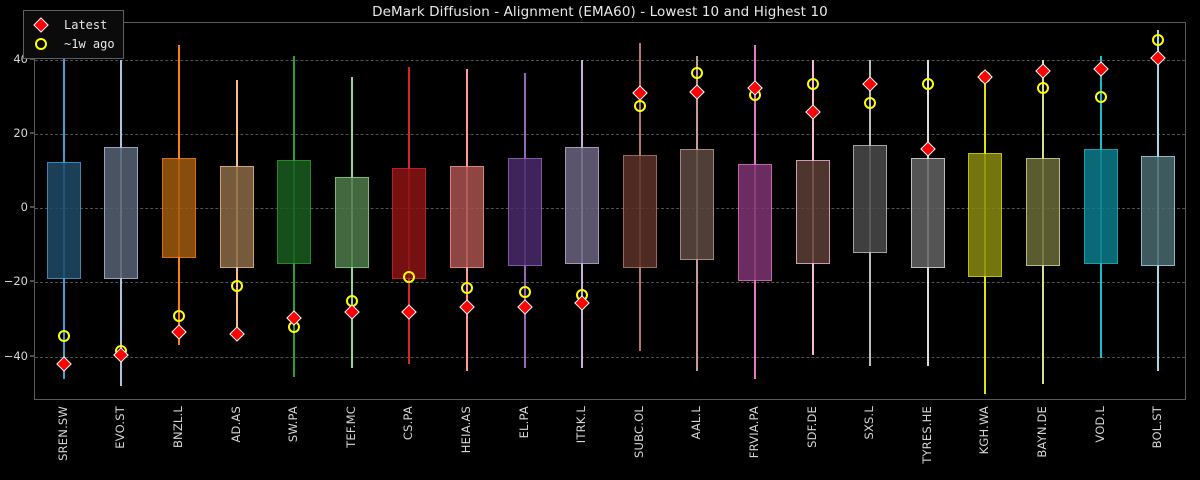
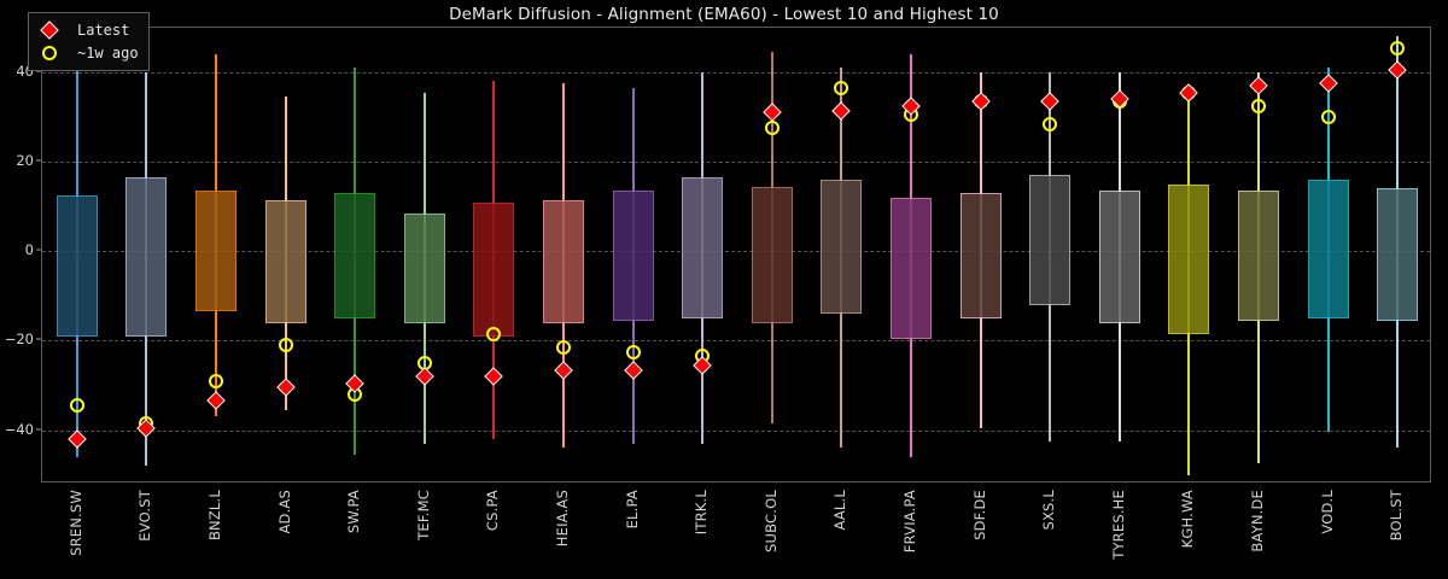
Latest/AD.AS: -34 -> -30
Latest/SDF.DE: 26 -> 34
Latest/TYRES.HE: 16 -> 34
